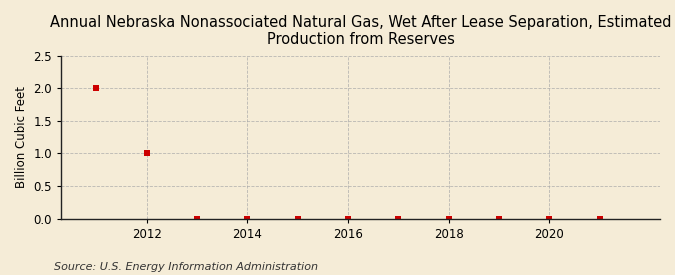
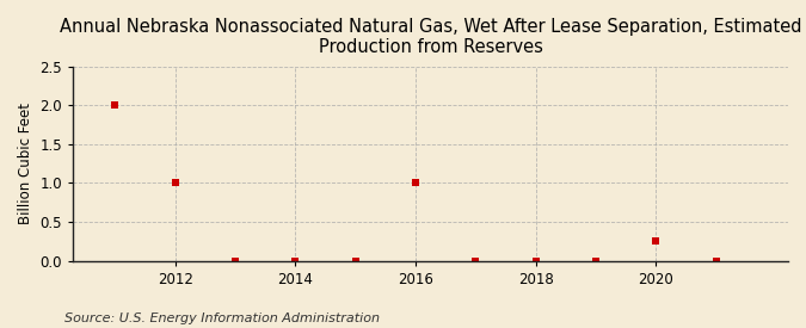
2016: 0.00 -> 1.00
2020: 0.00 -> 0.26
